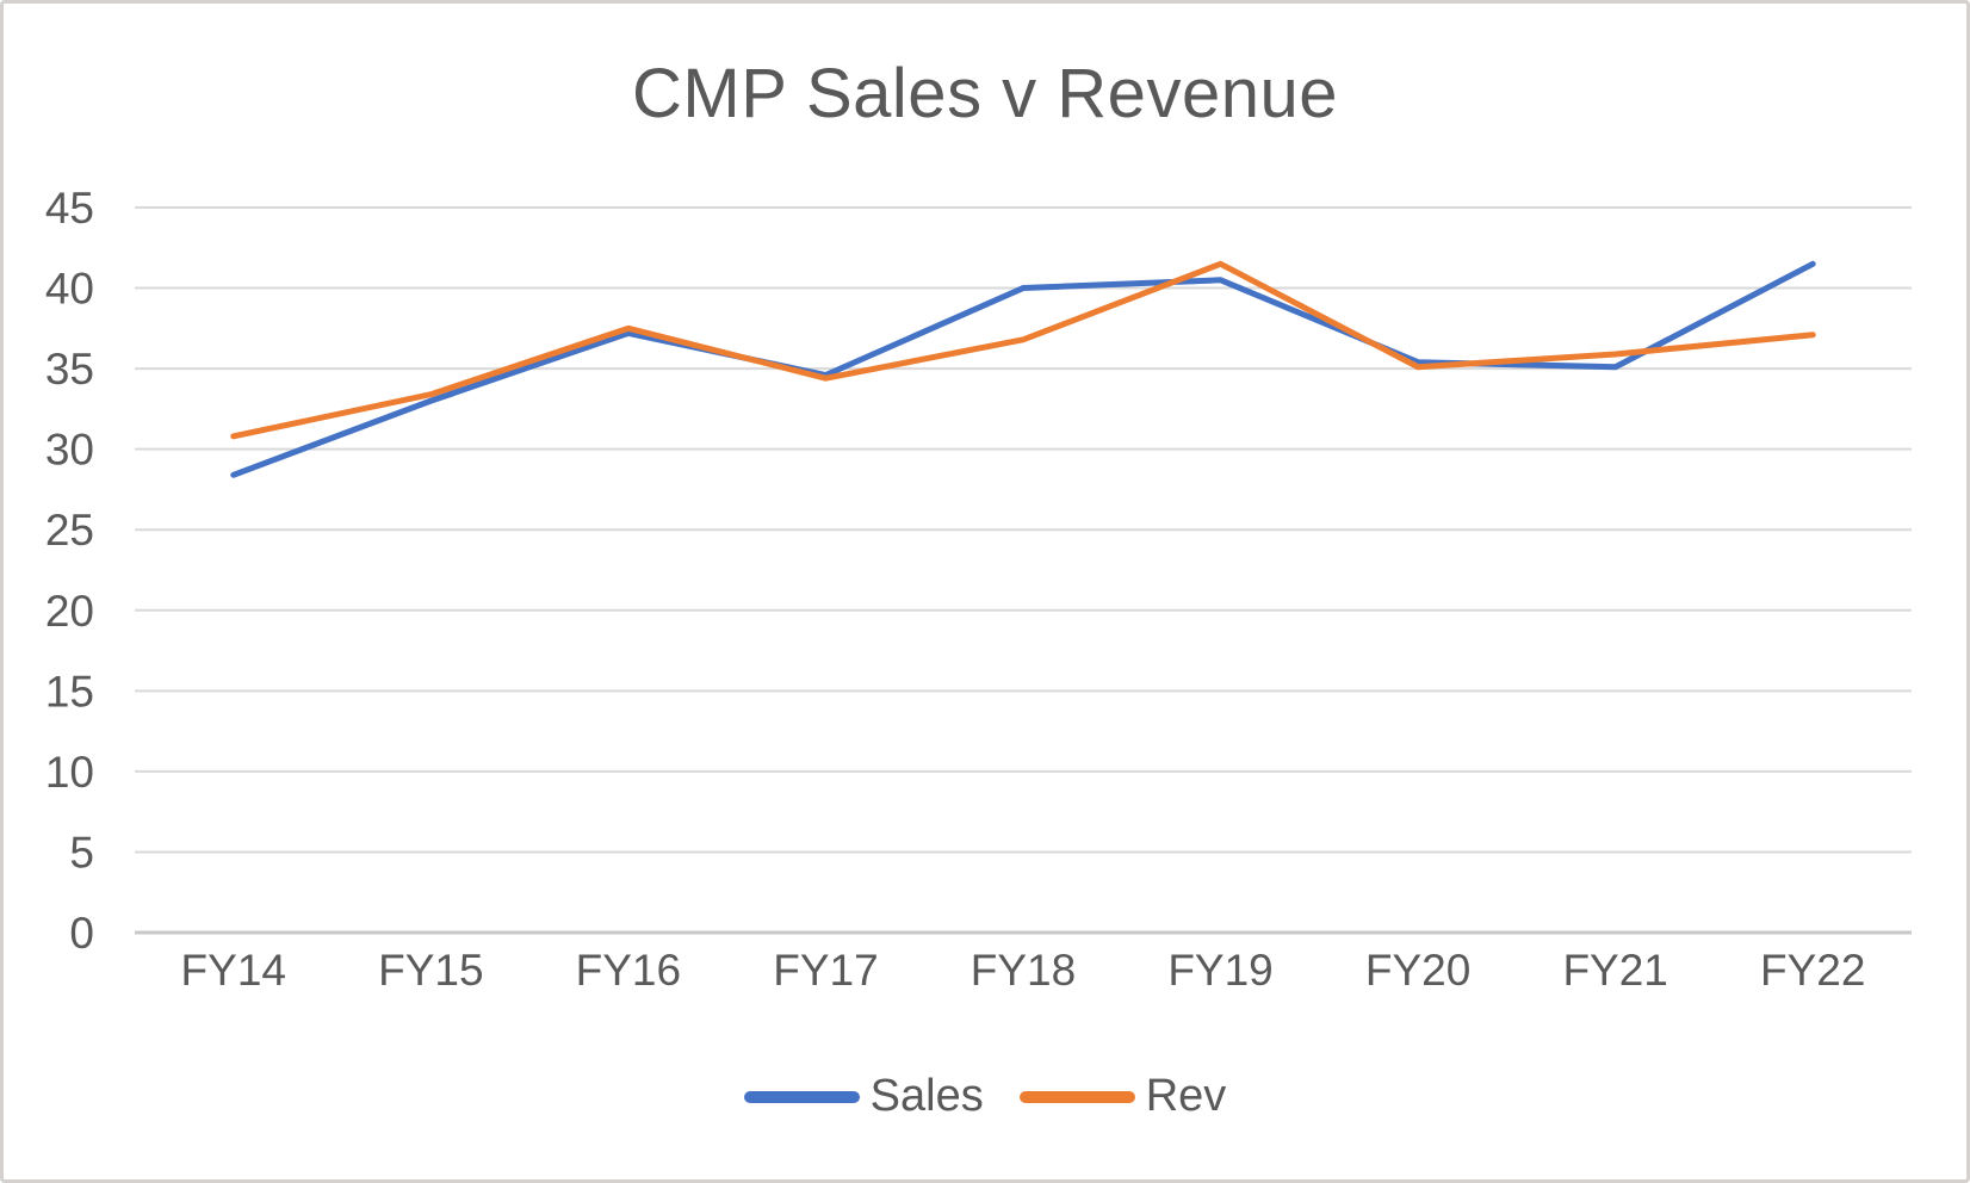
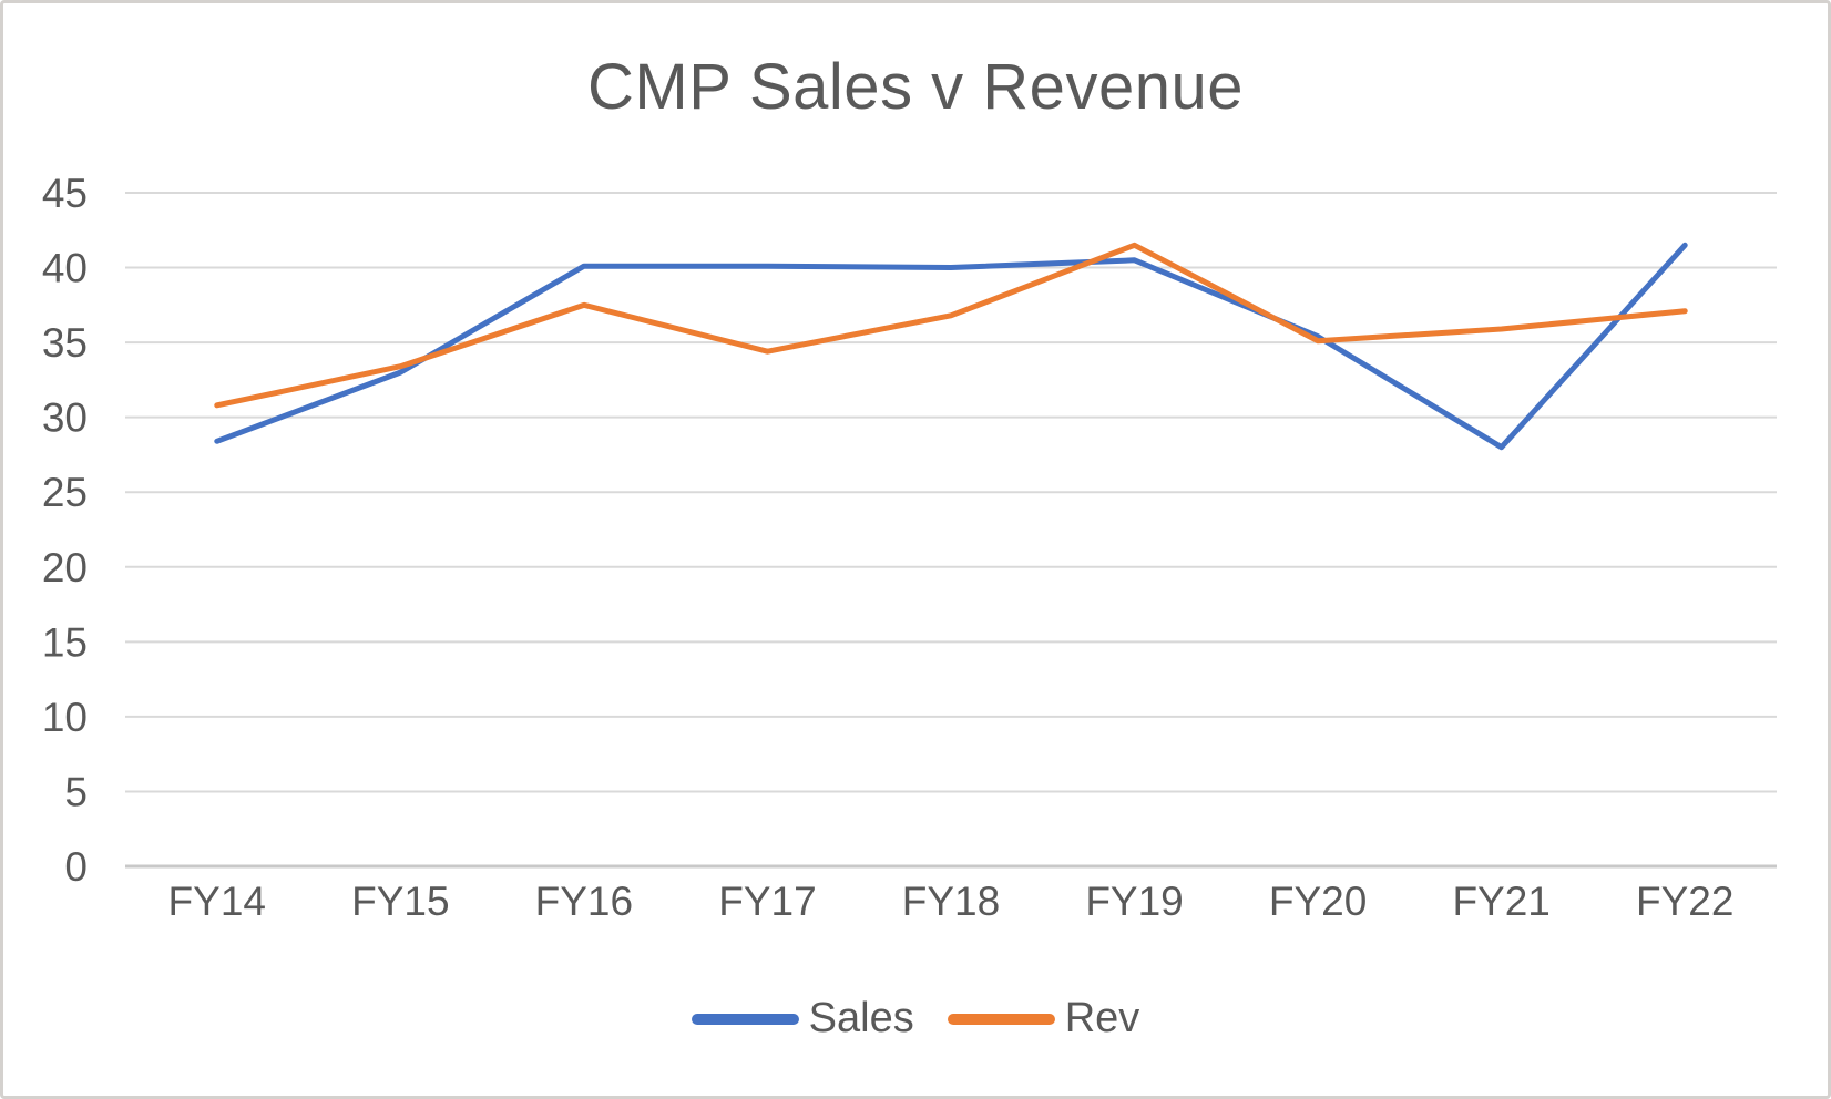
Sales/FY16: 37.2 -> 40.1
Sales/FY17: 34.6 -> 40.1
Sales/FY21: 35.1 -> 28.0
